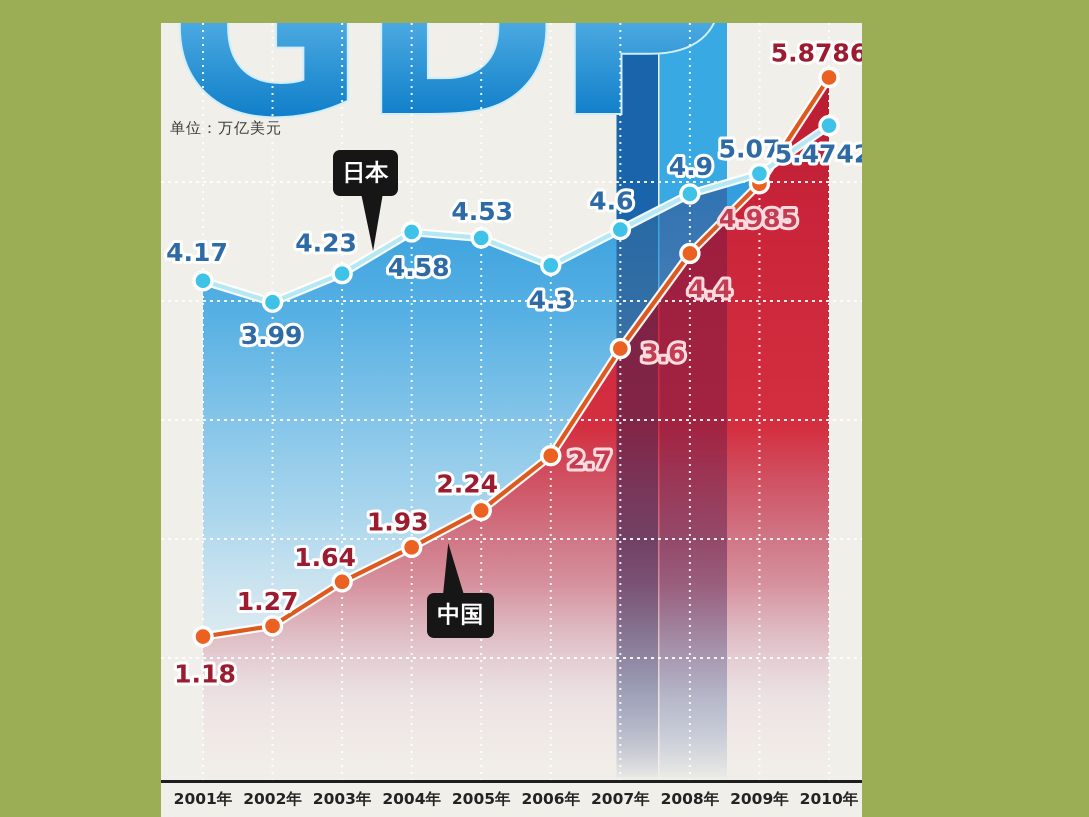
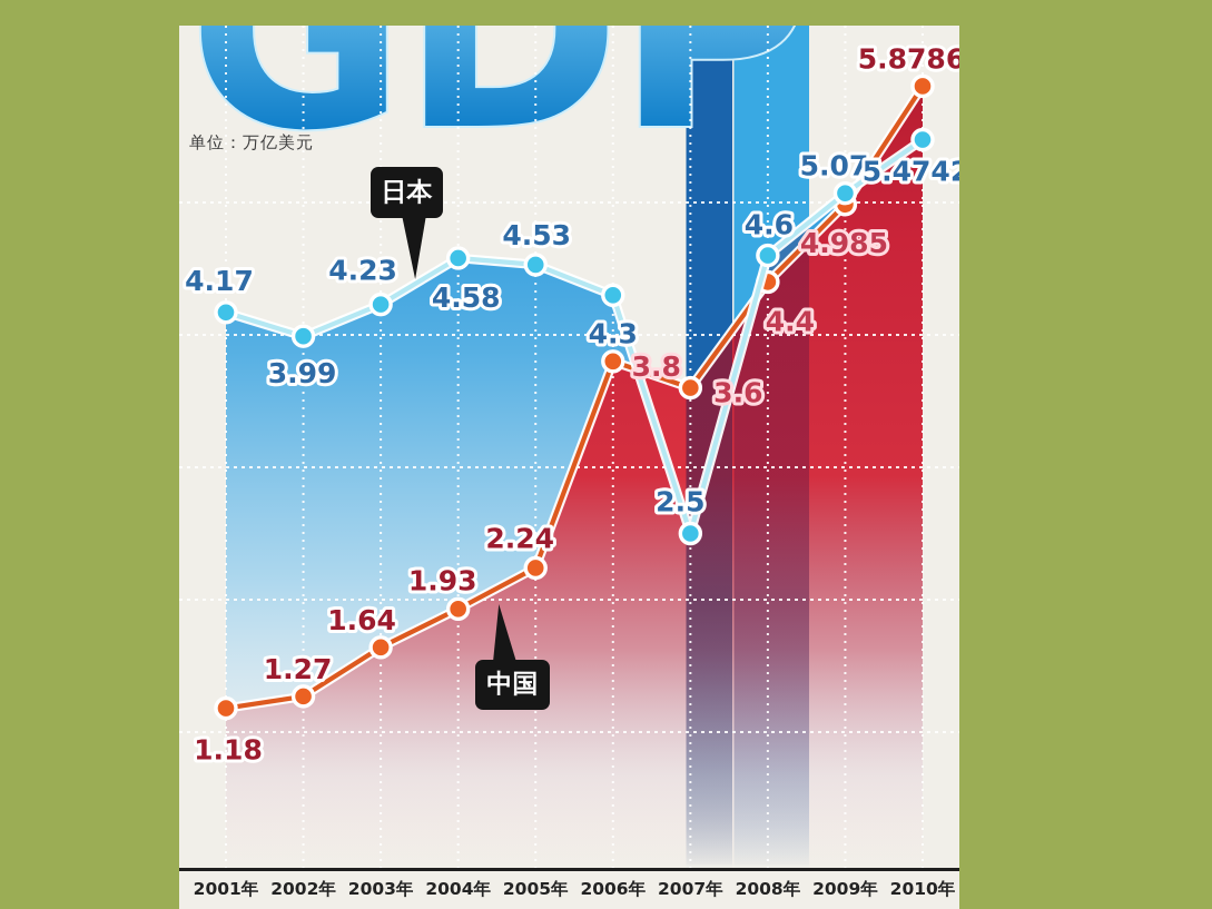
中国/2006年: 2.7 -> 3.8
日本/2007年: 4.6 -> 2.5
日本/2008年: 4.9 -> 4.6
